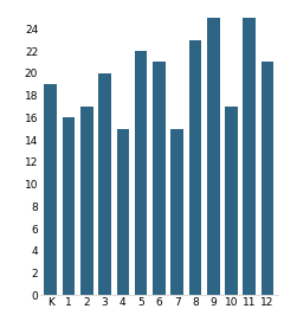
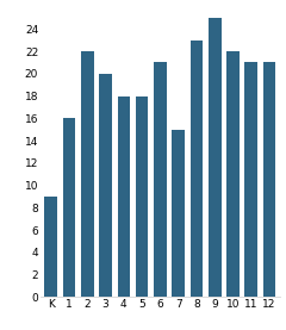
K: 19 -> 9
2: 17 -> 22
4: 15 -> 18
5: 22 -> 18
10: 17 -> 22
11: 25 -> 21
